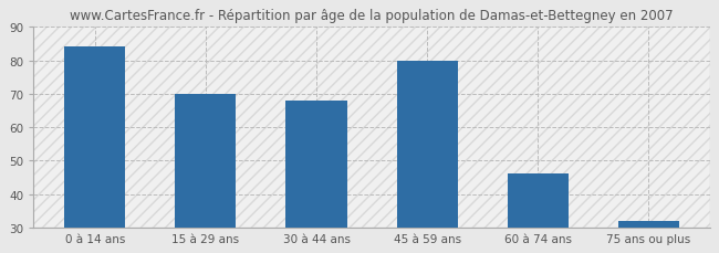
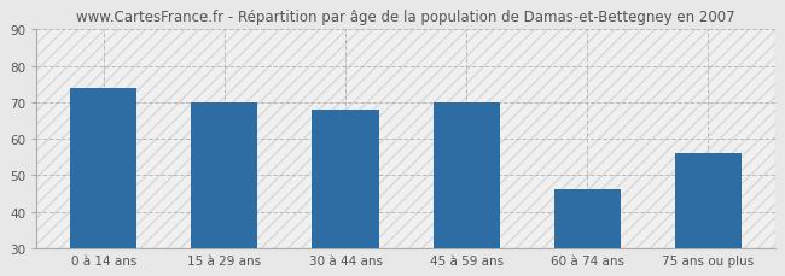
0 à 14 ans: 84 -> 74
45 à 59 ans: 80 -> 70
75 ans ou plus: 32 -> 56
